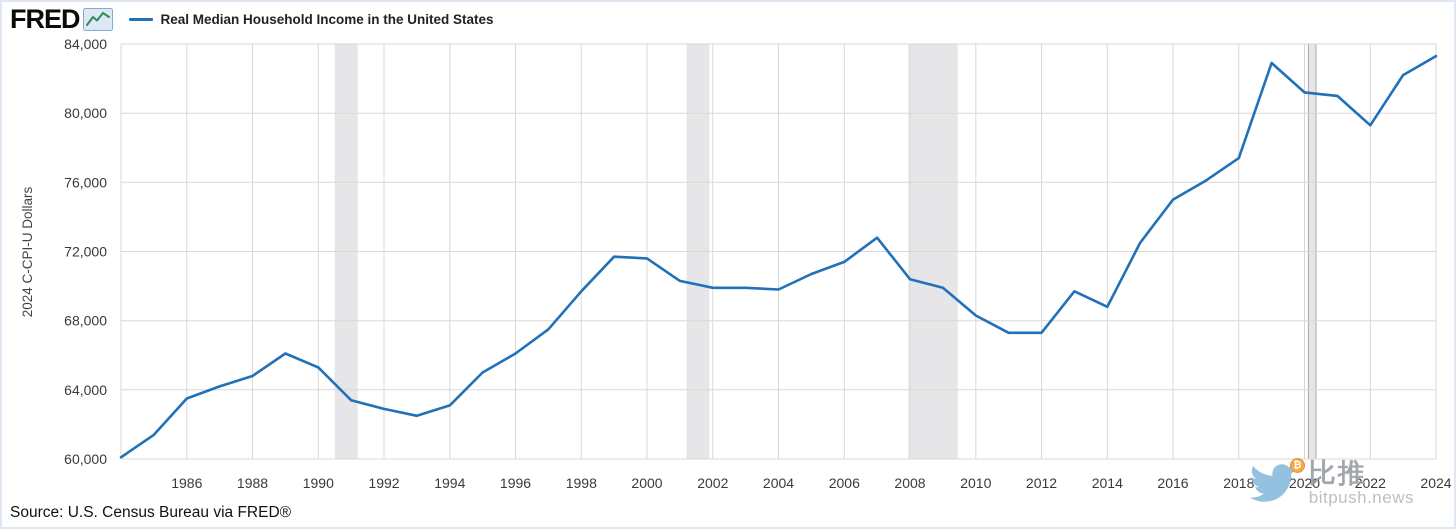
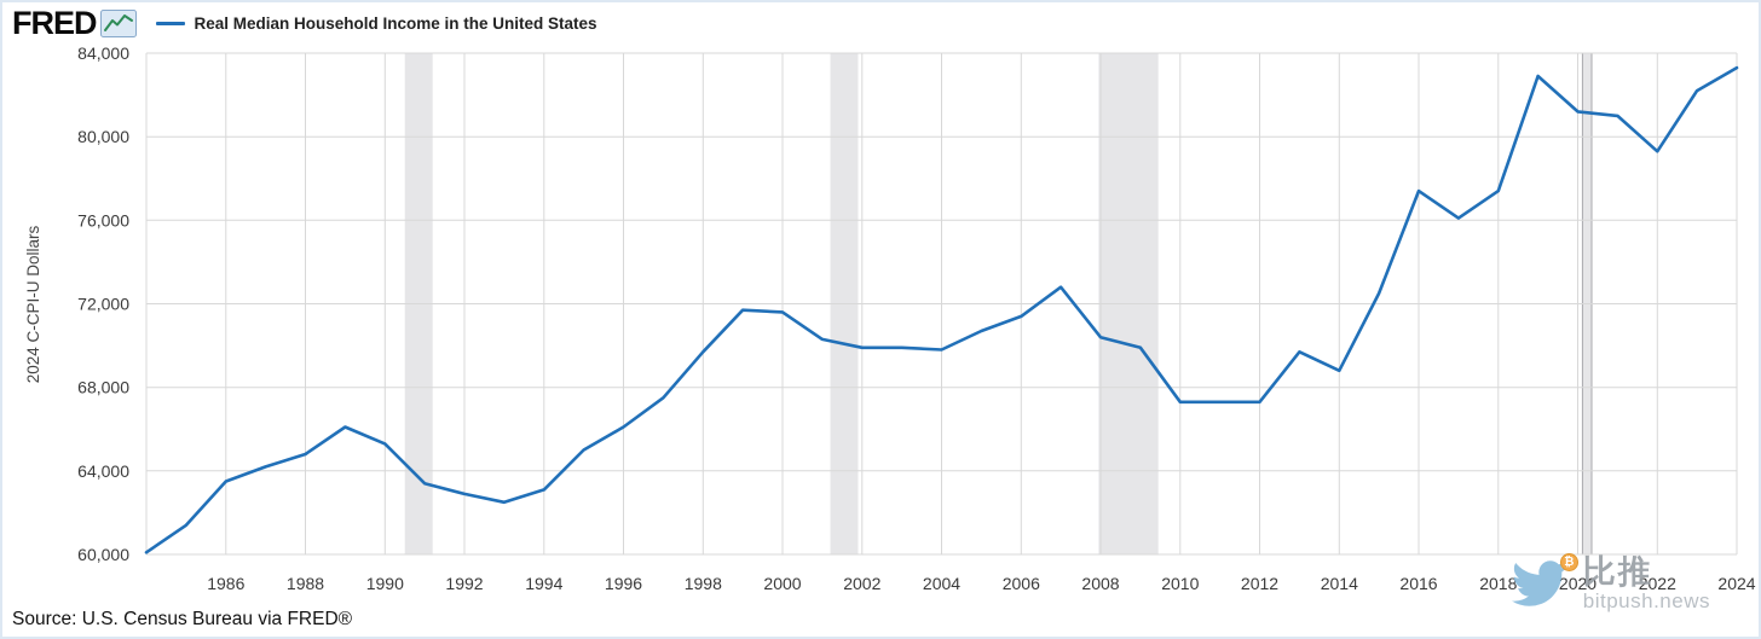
2010: 68300 -> 67300
2016: 75000 -> 77400
